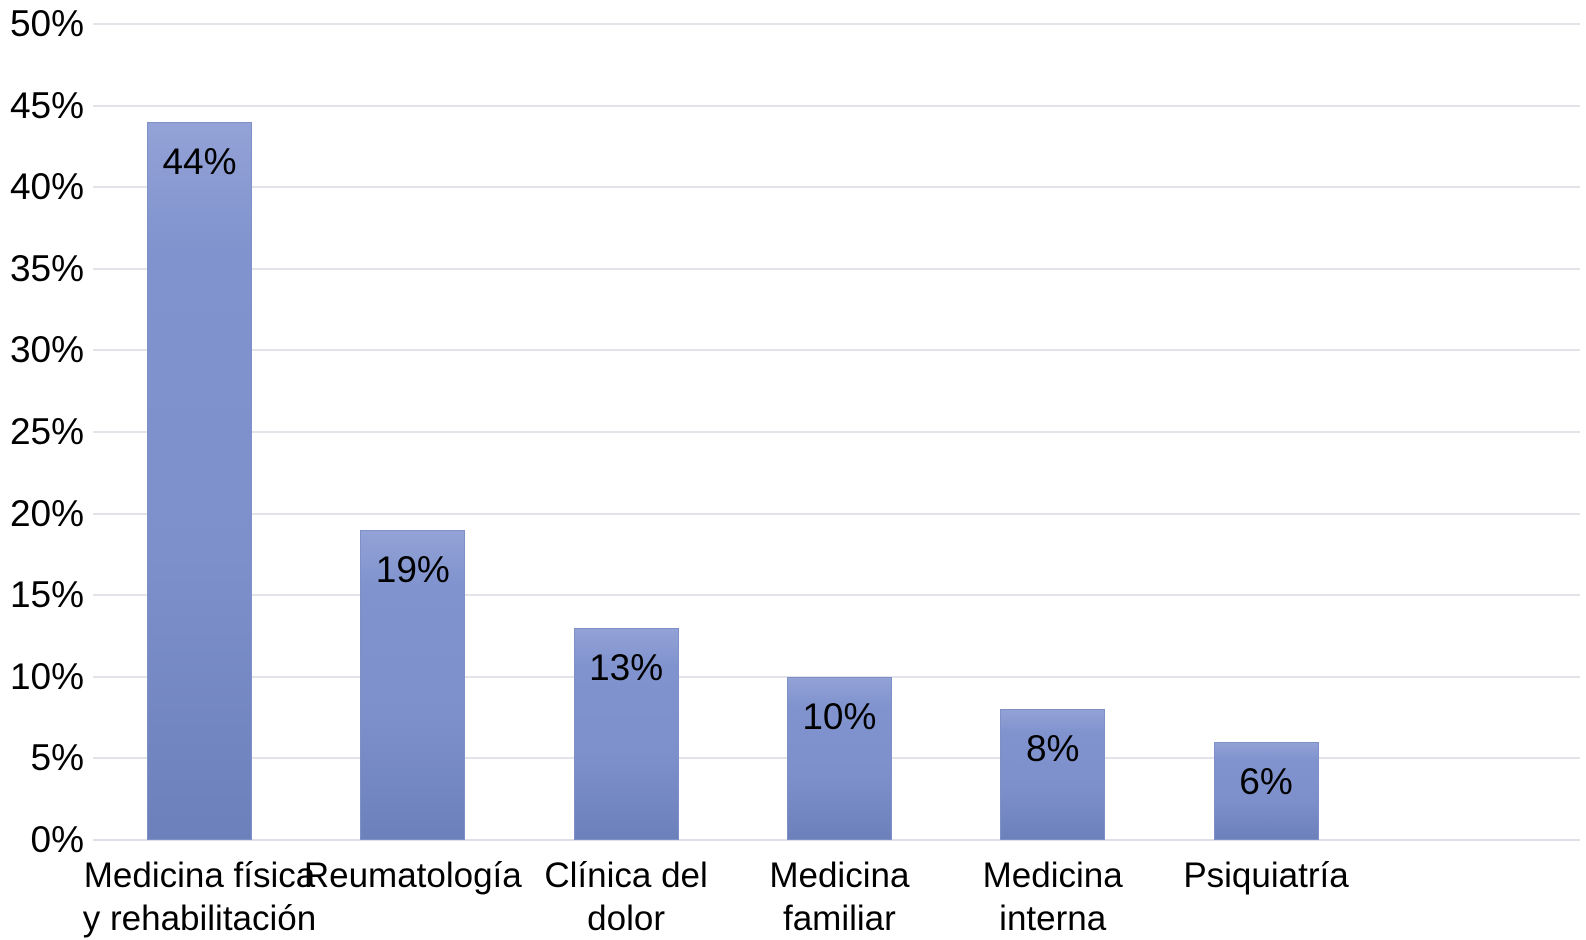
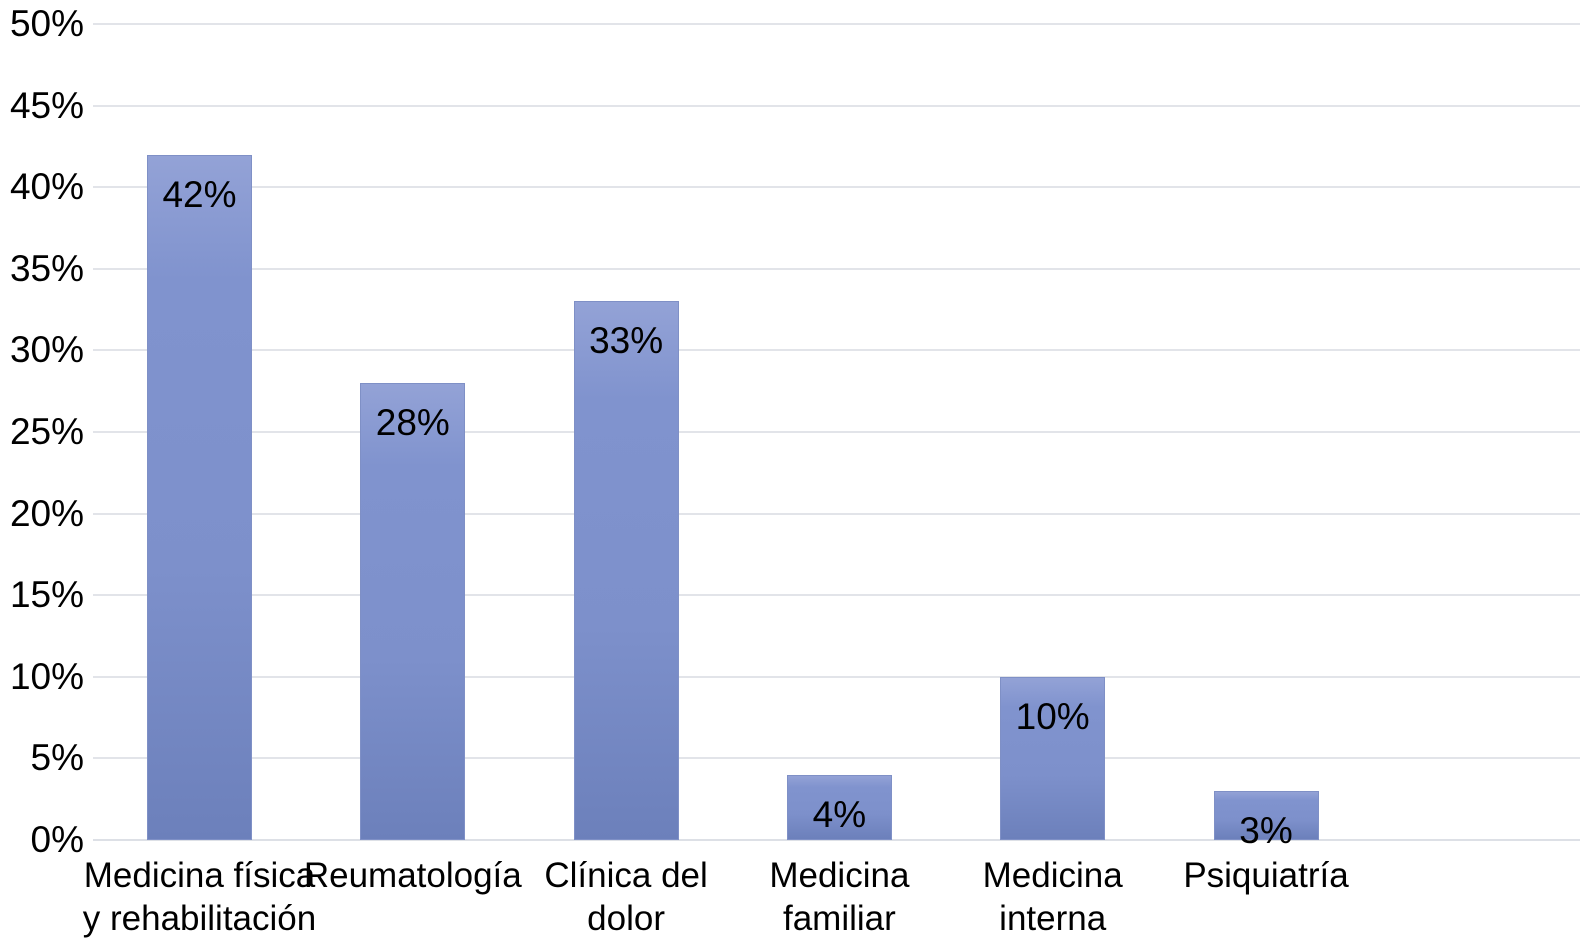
Medicina física y rehabilitación: 44% -> 42%
Reumatología: 19% -> 28%
Clínica del dolor: 13% -> 33%
Medicina familiar: 10% -> 4%
Medicina interna: 8% -> 10%
Psiquiatría: 6% -> 3%
